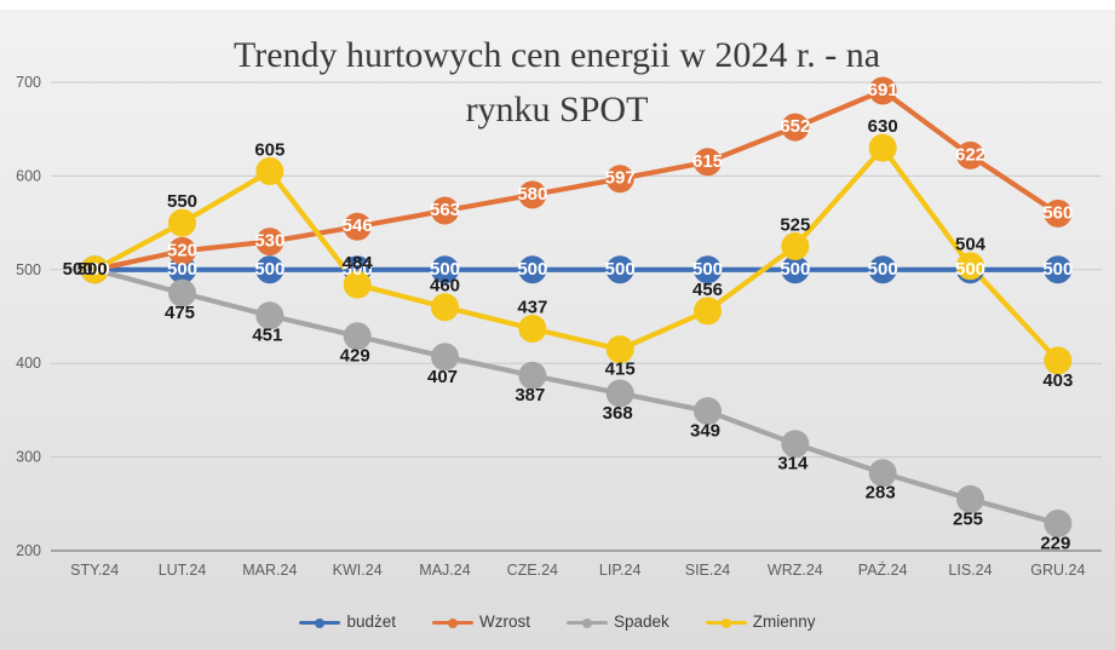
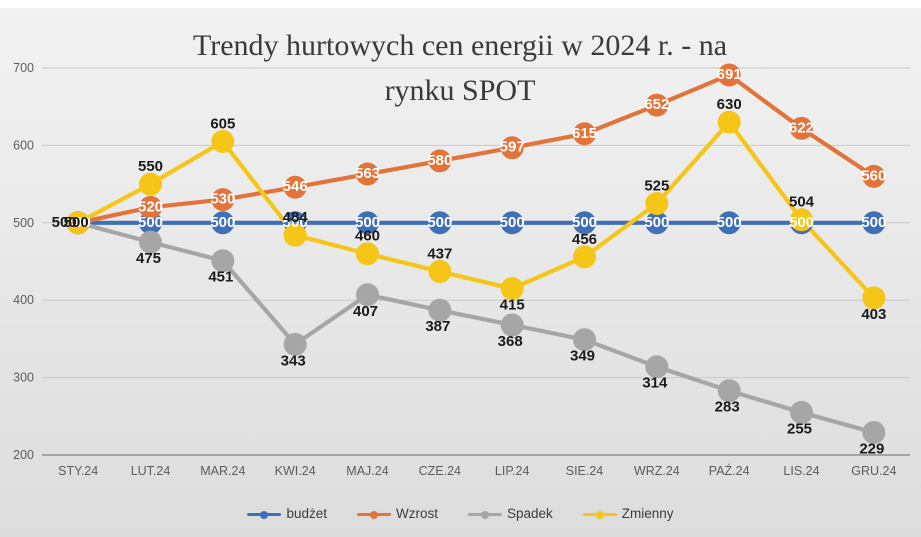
Spadek/KWI.24: 429 -> 343
